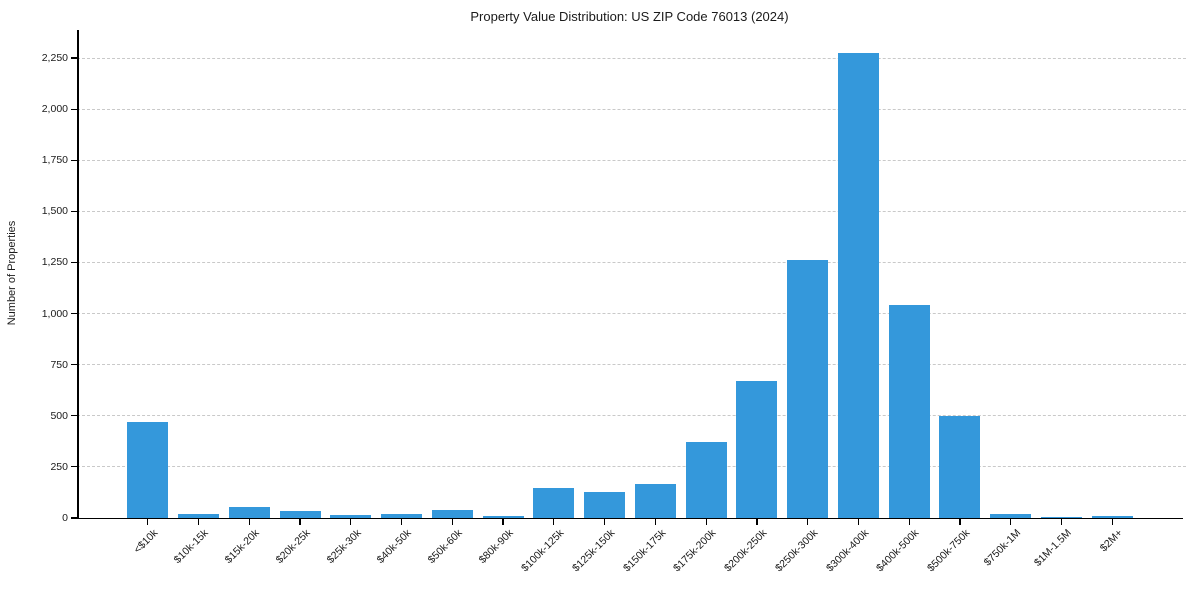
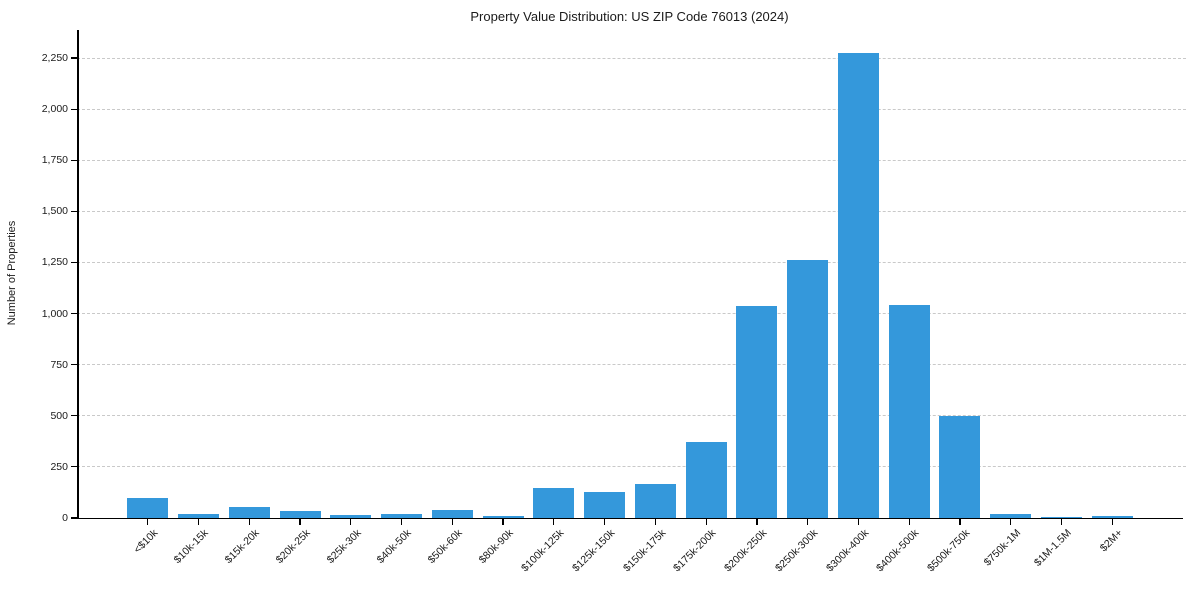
<$10k: 470 -> 100
$200k-250k: 670 -> 1040
